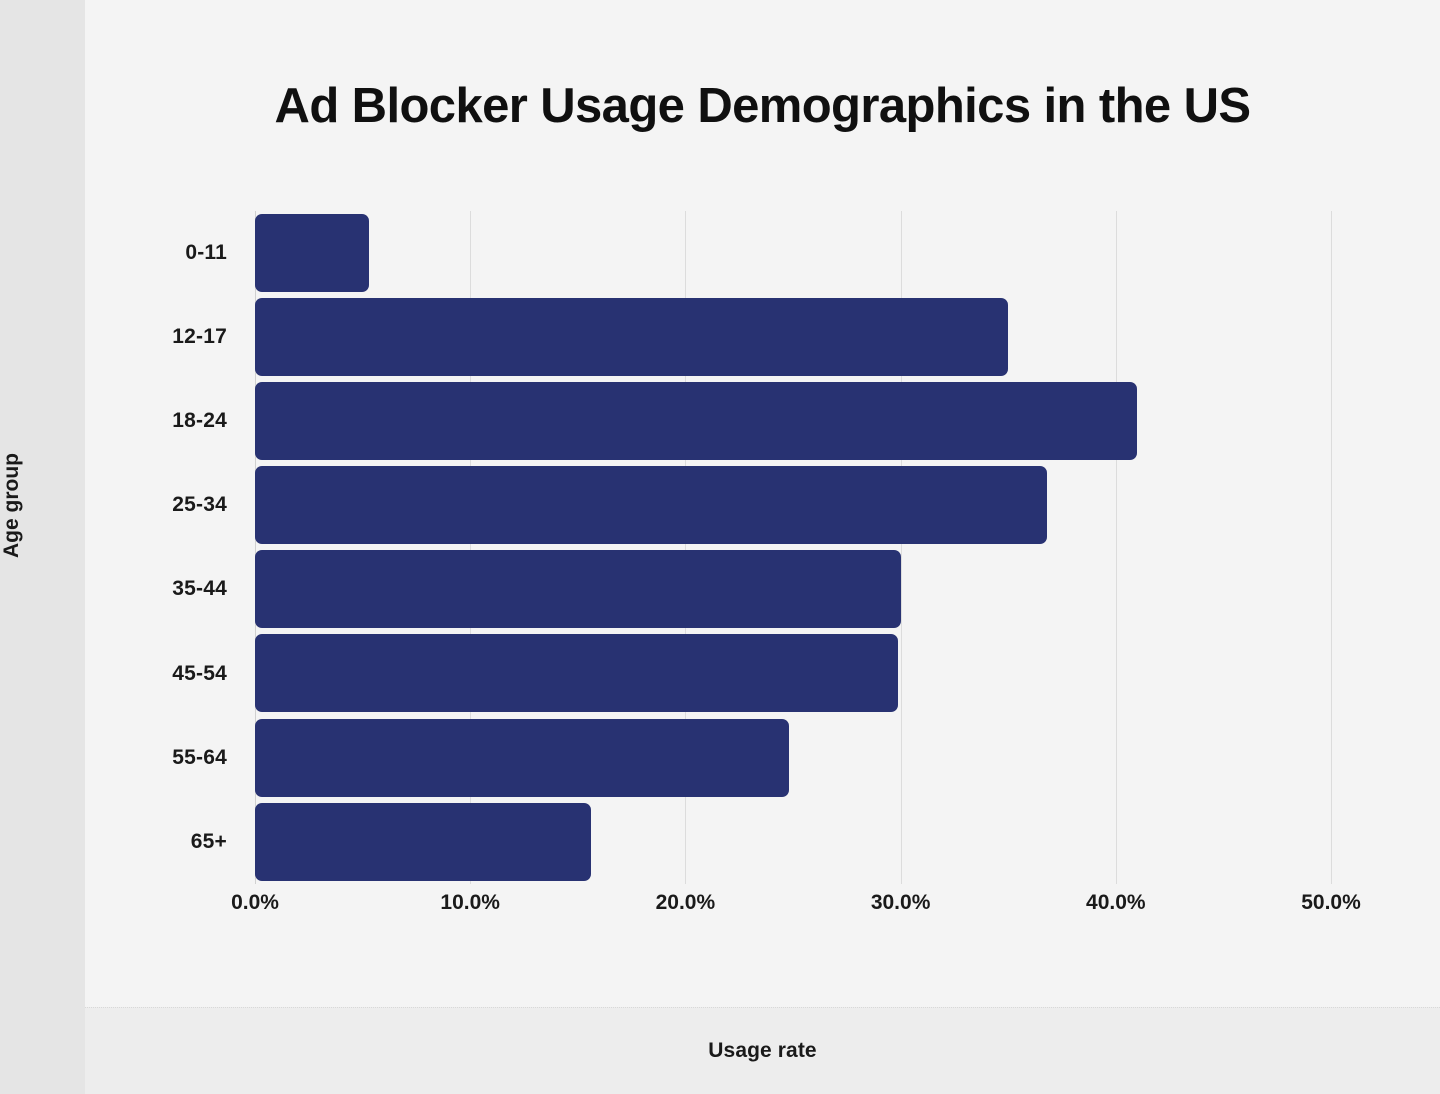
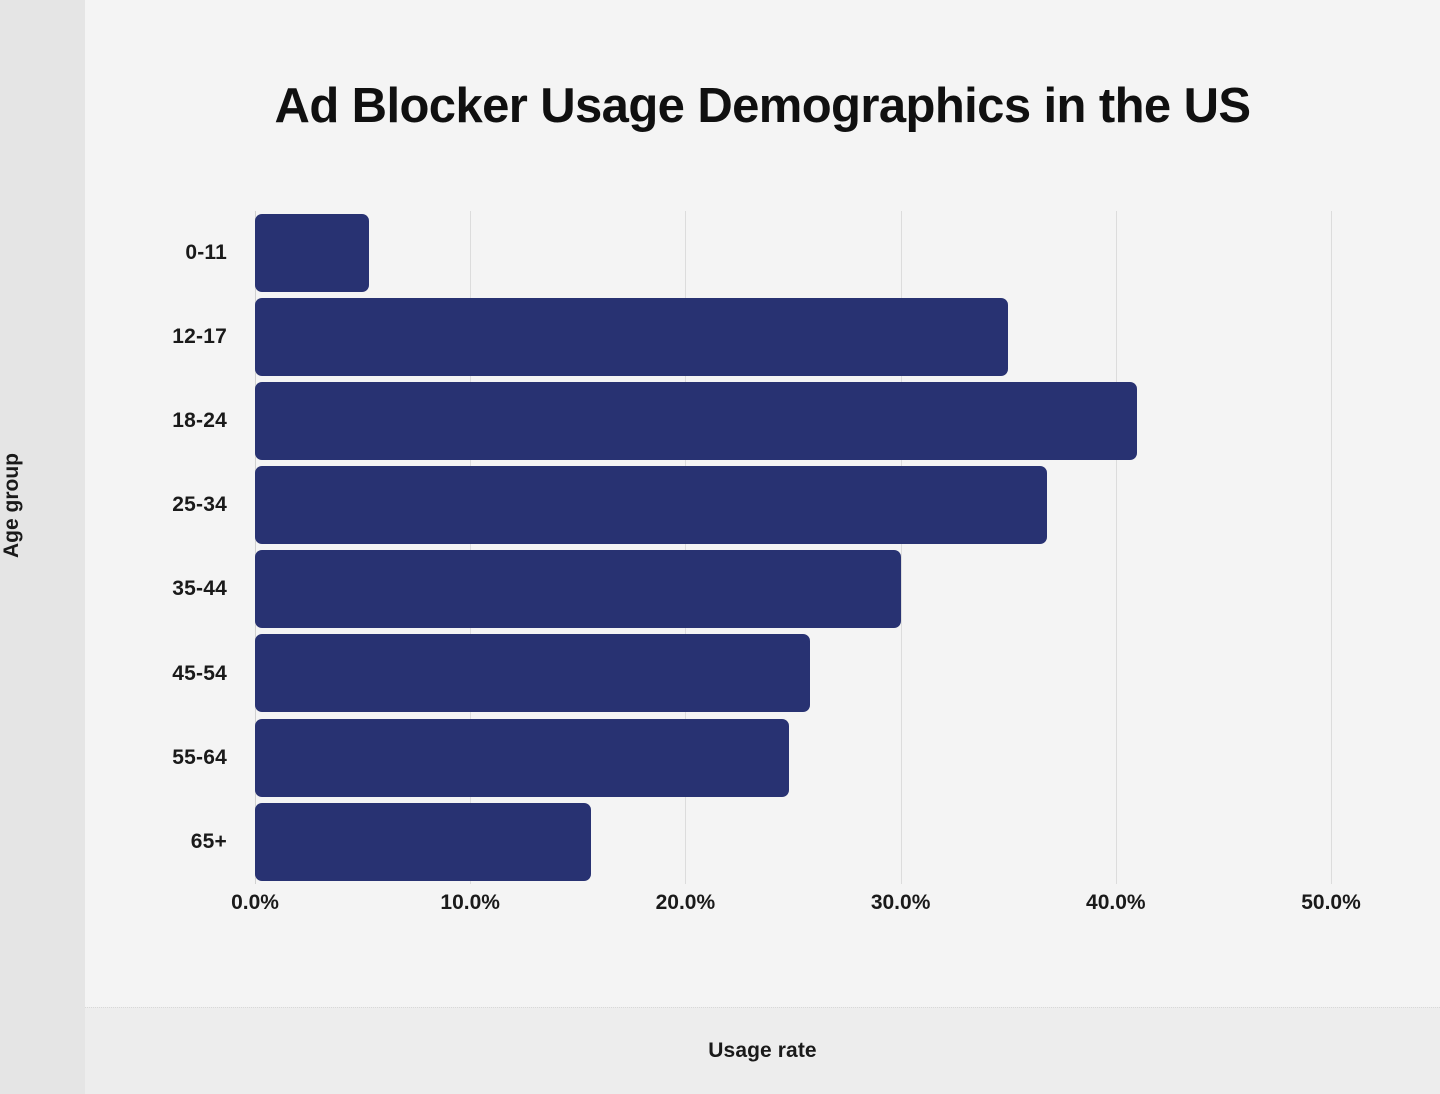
45-54: 29.9% -> 25.8%
